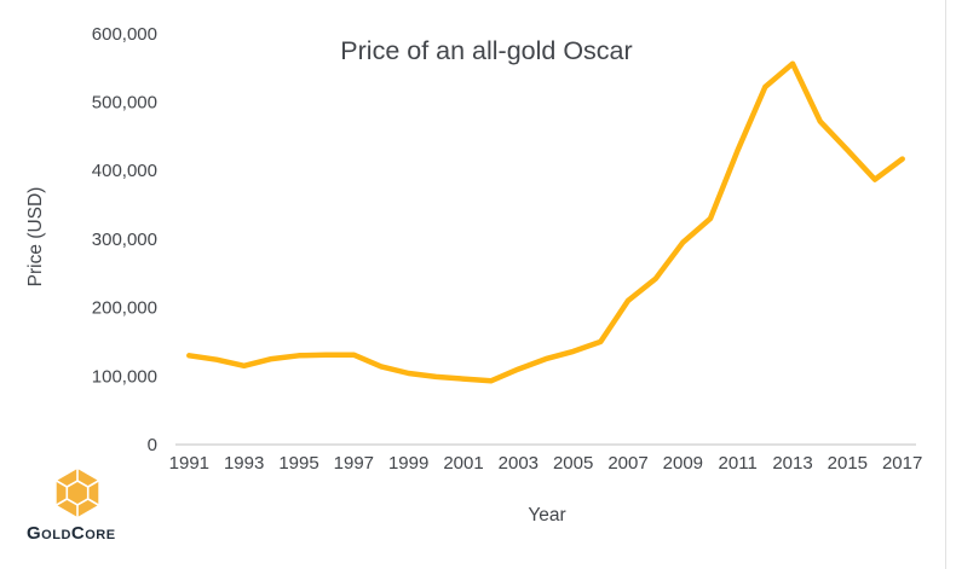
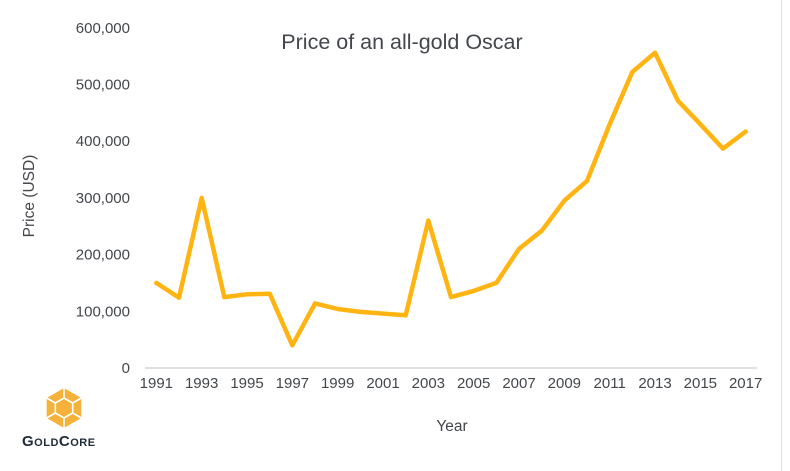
1991: 130000 -> 150000
1993: 120000 -> 300000
1997: 130000 -> 40000
2003: 110000 -> 260000
